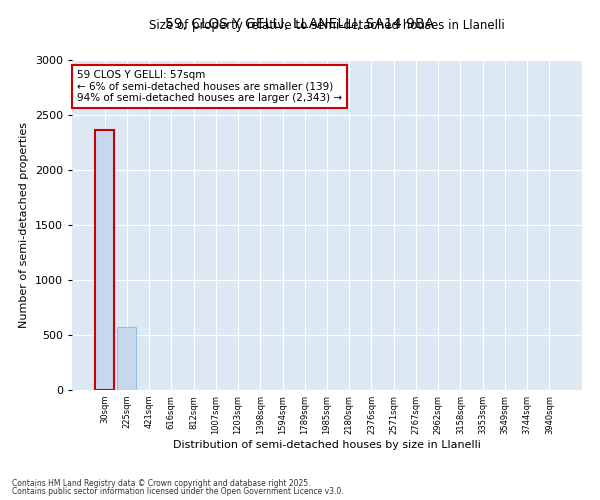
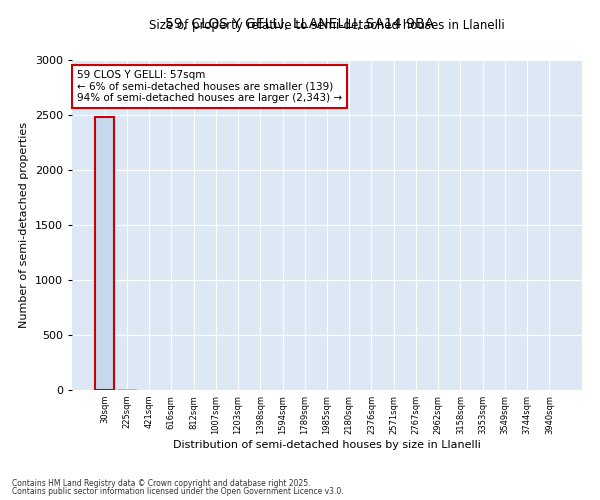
30sqm: 2360 -> 2480
225sqm: 570 -> 0
